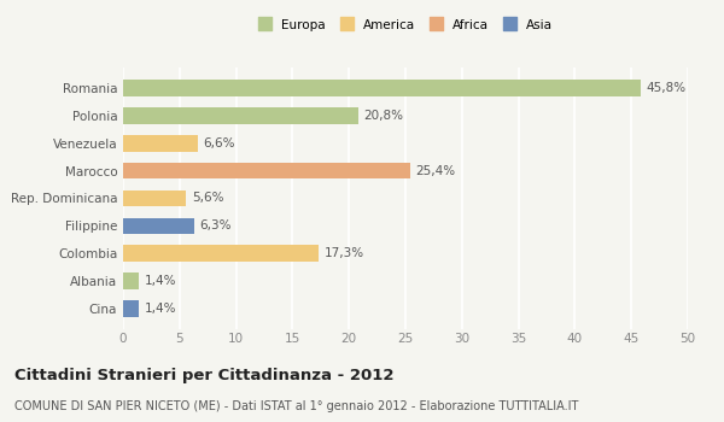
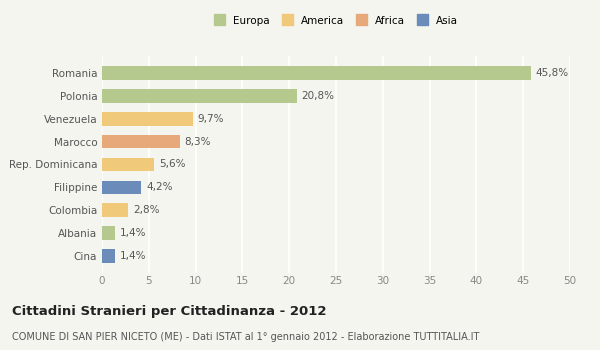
Venezuela: 6,6% -> 9,7%
Marocco: 25,4% -> 8,3%
Filippine: 6,3% -> 4,2%
Colombia: 17,3% -> 2,8%
